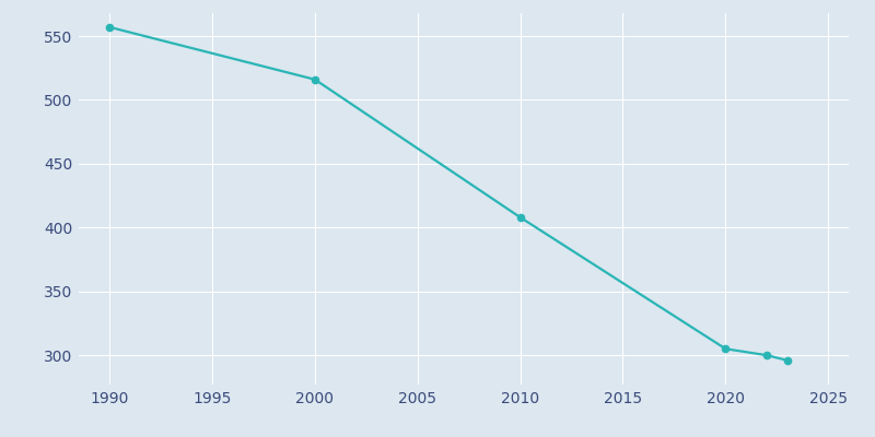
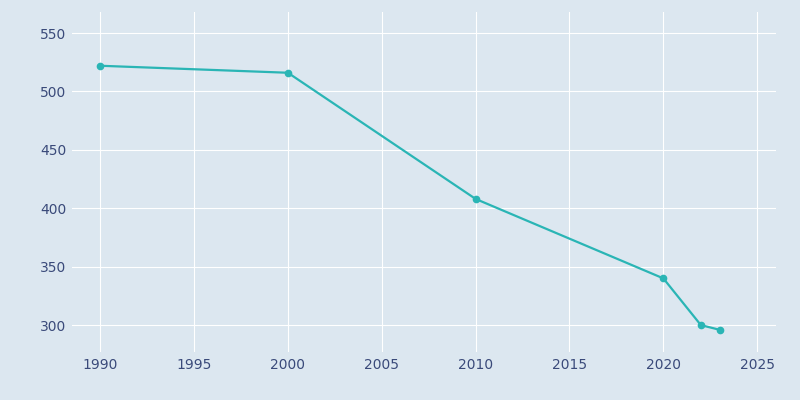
1990: 557 -> 522
2020: 305 -> 340
